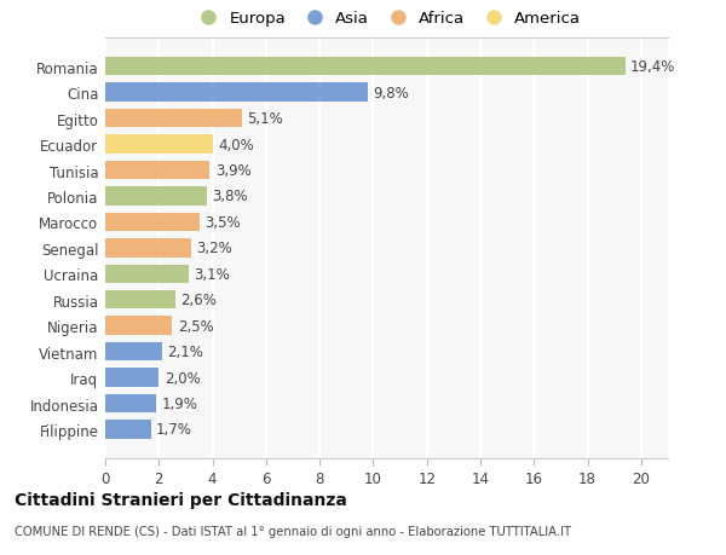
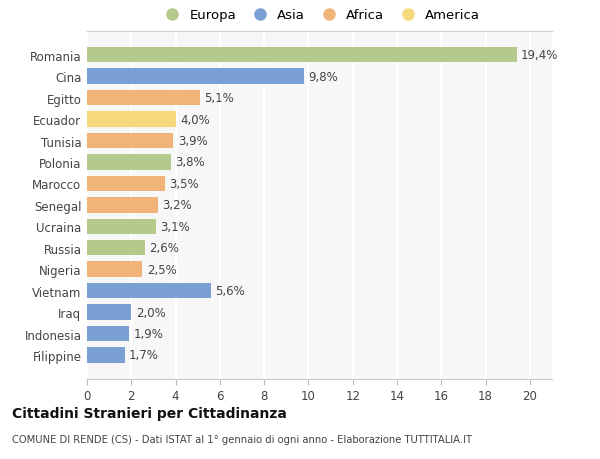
Vietnam: 2,1% -> 5,6%
